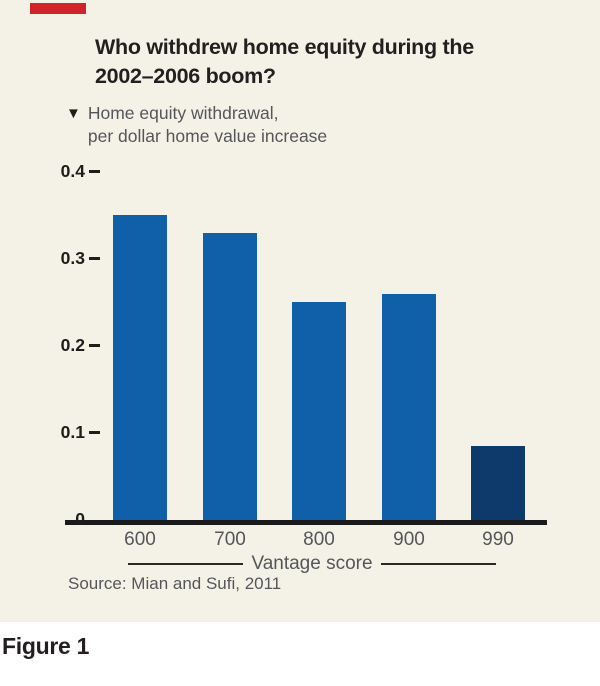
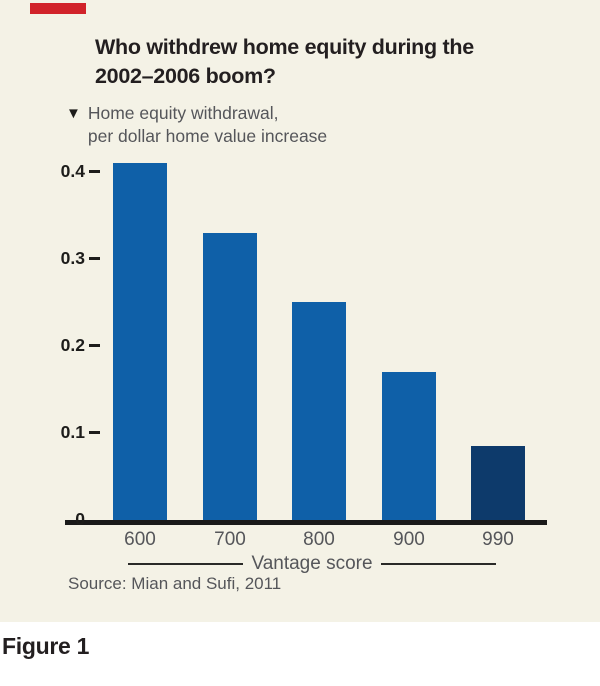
600: 0.35 -> 0.41
900: 0.26 -> 0.17
